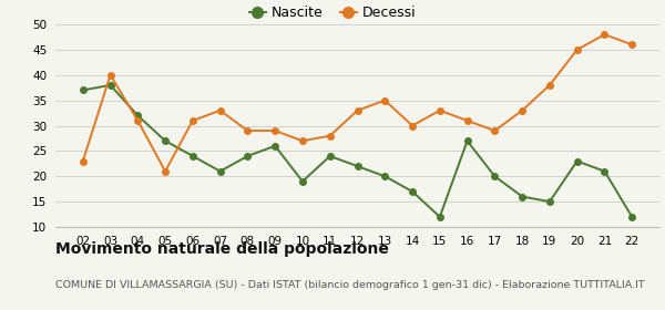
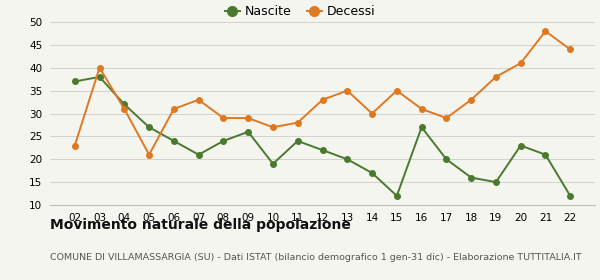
Decessi/15: 33 -> 35
Decessi/20: 45 -> 41
Decessi/22: 46 -> 44
